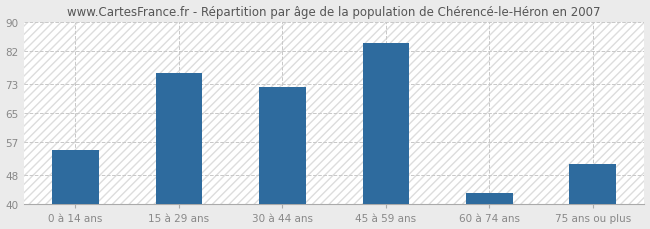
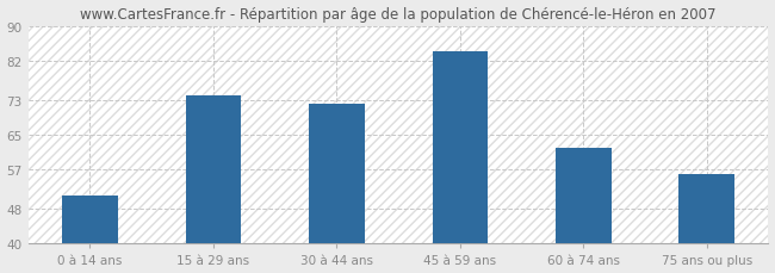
0 à 14 ans: 55 -> 51
15 à 29 ans: 76 -> 74
60 à 74 ans: 43 -> 62
75 ans ou plus: 51 -> 56
